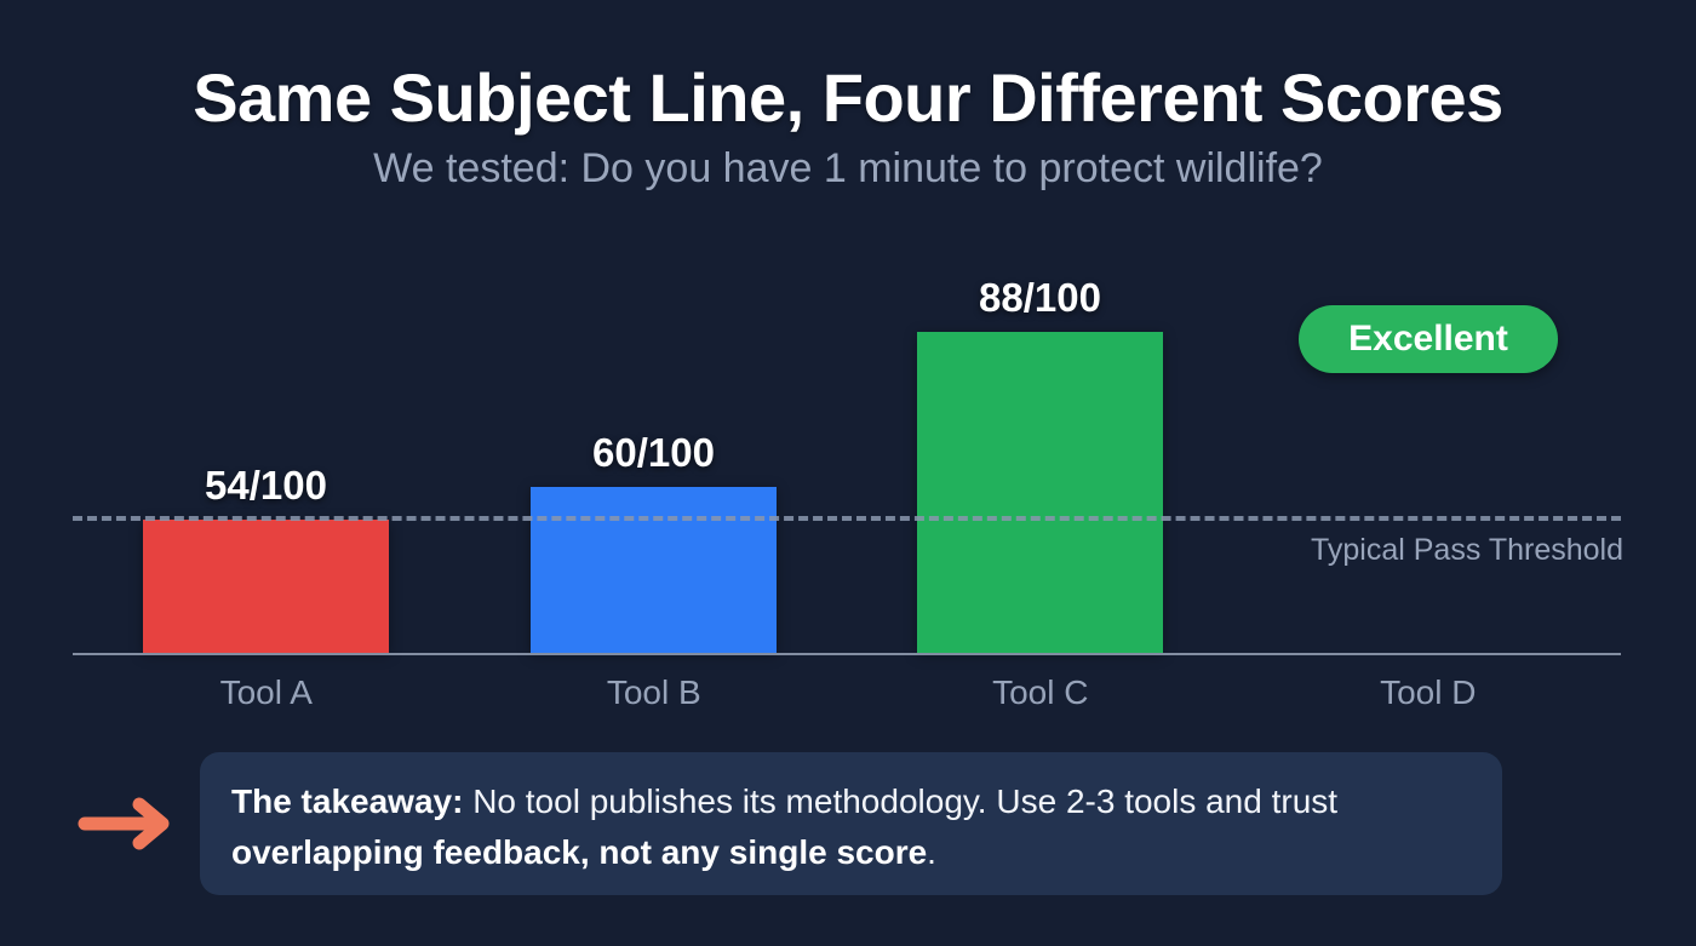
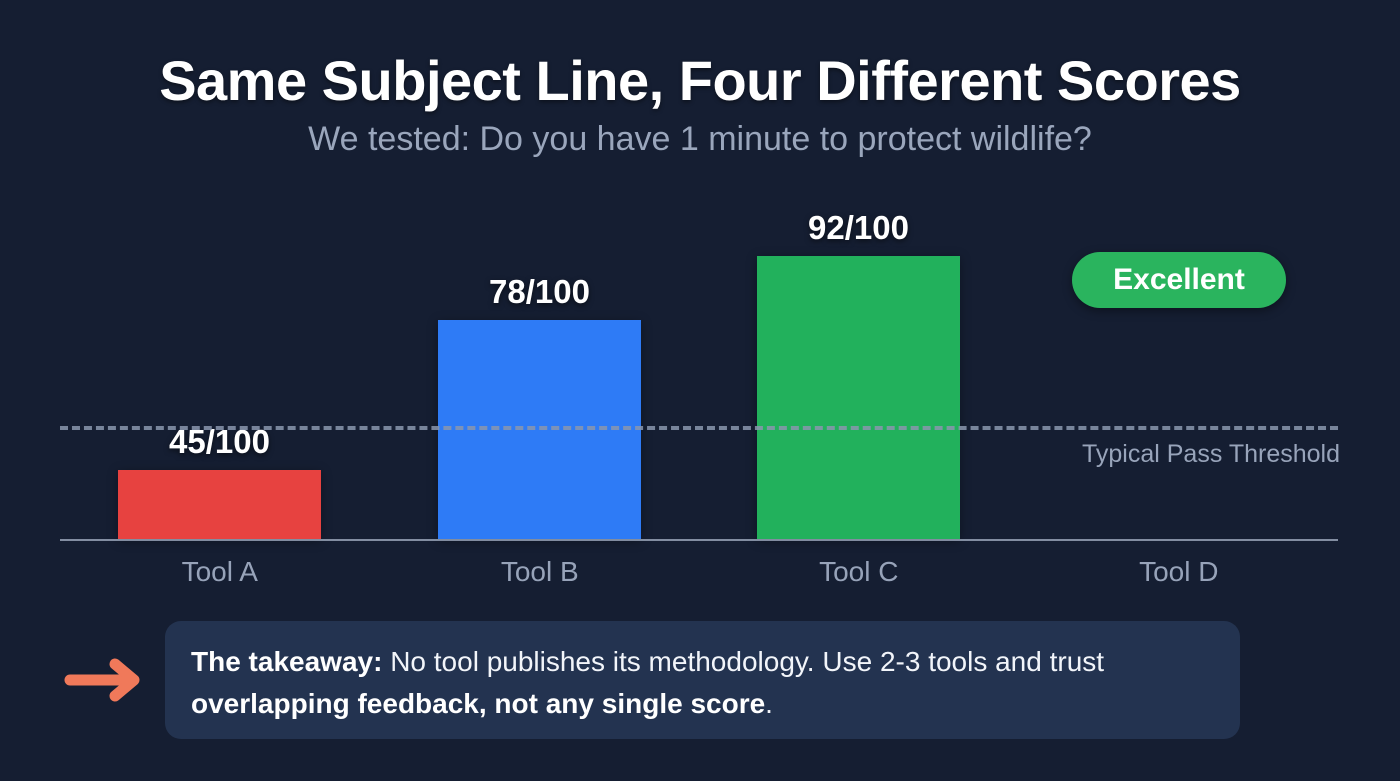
Tool A: 54 -> 45
Tool B: 60 -> 78
Tool C: 88 -> 92
